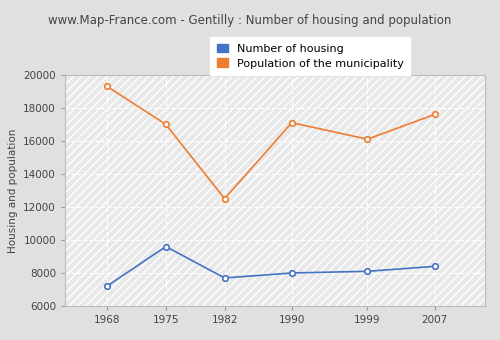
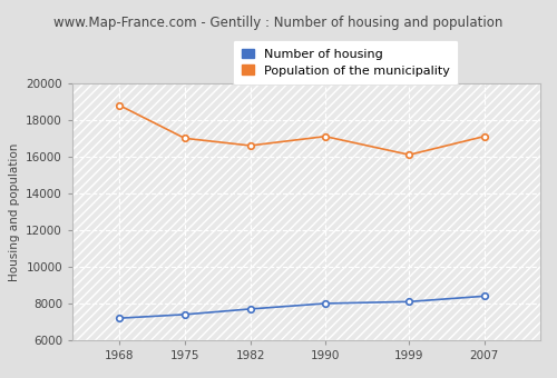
Population of the municipality/1968: 19300 -> 18800
Number of housing/1975: 9600 -> 7400
Population of the municipality/1982: 12500 -> 16600
Population of the municipality/2007: 17600 -> 17100
